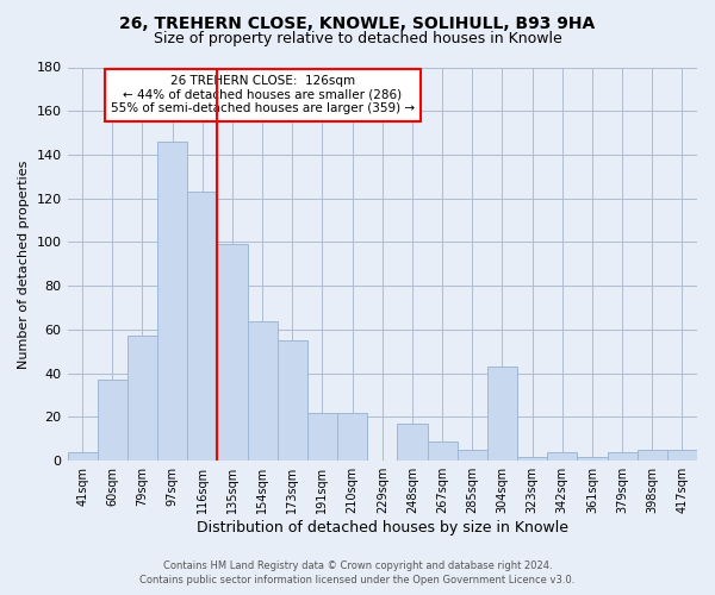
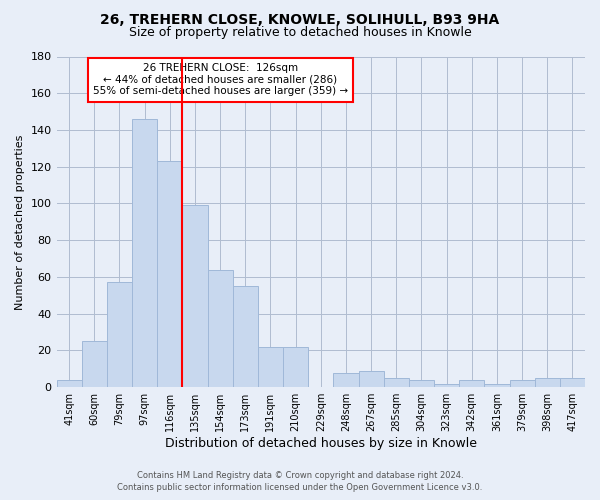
60sqm: 37 -> 25
248sqm: 17 -> 8
304sqm: 43 -> 4
